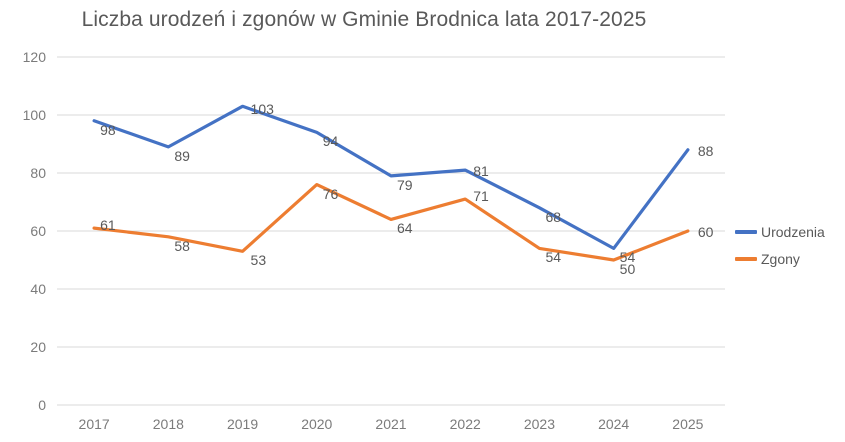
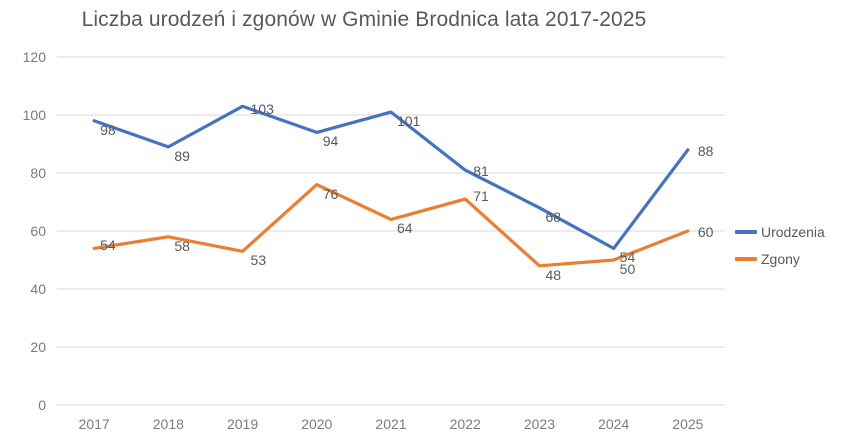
Zgony/2017: 61 -> 54
Urodzenia/2021: 79 -> 101
Zgony/2023: 54 -> 48
